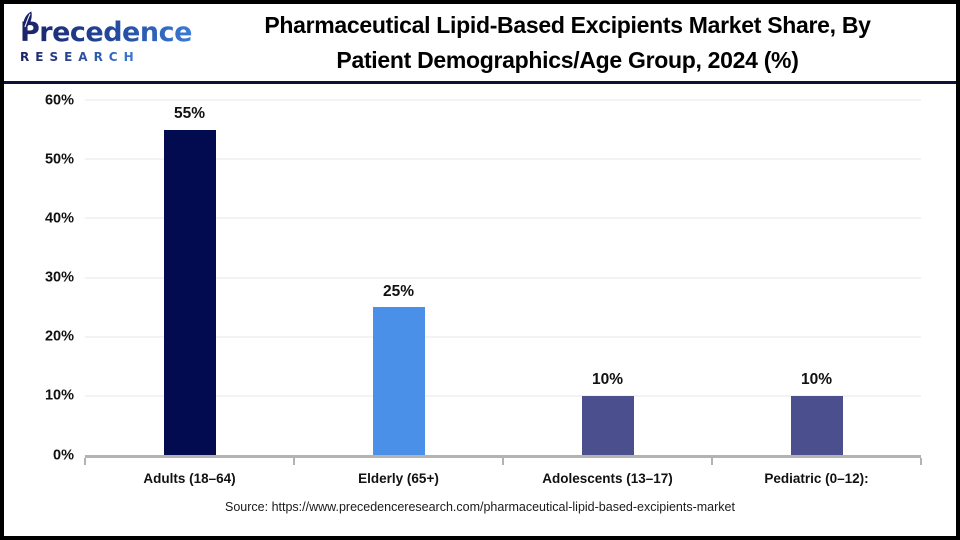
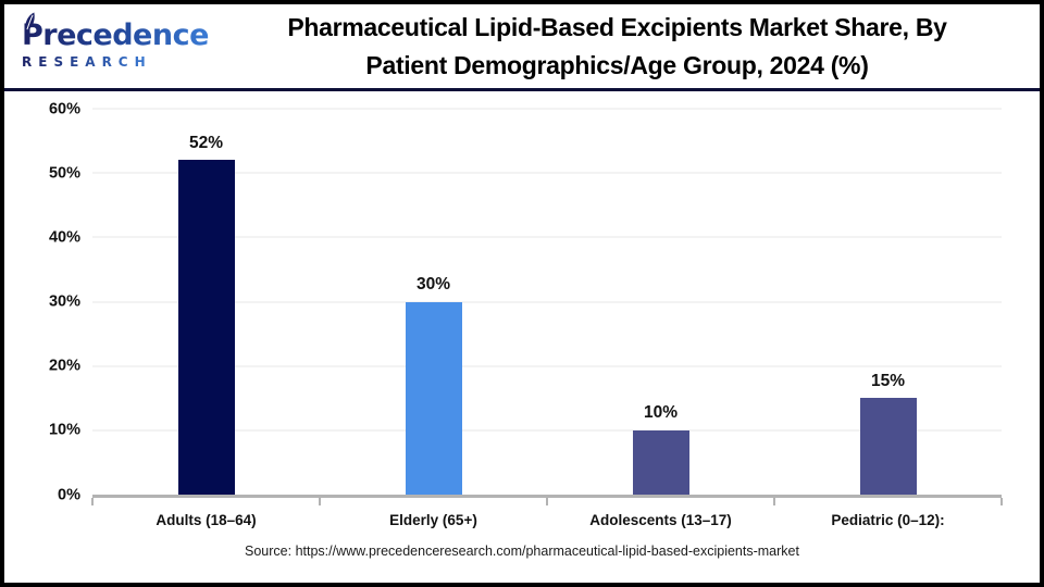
Adults (18–64): 55% -> 52%
Elderly (65+): 25% -> 30%
Pediatric (0–12):: 10% -> 15%
